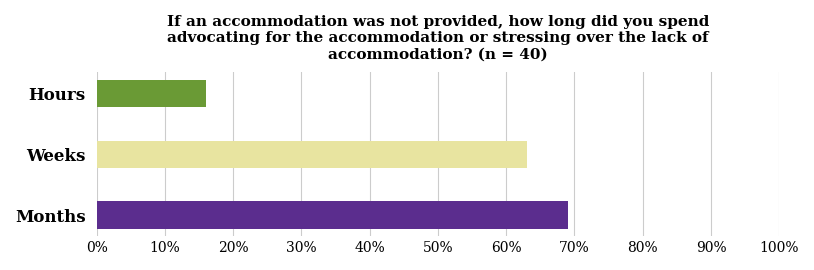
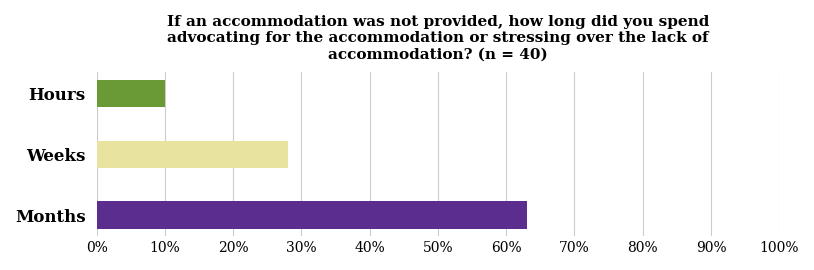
Hours: 16% -> 10%
Weeks: 63% -> 28%
Months: 69% -> 63%
